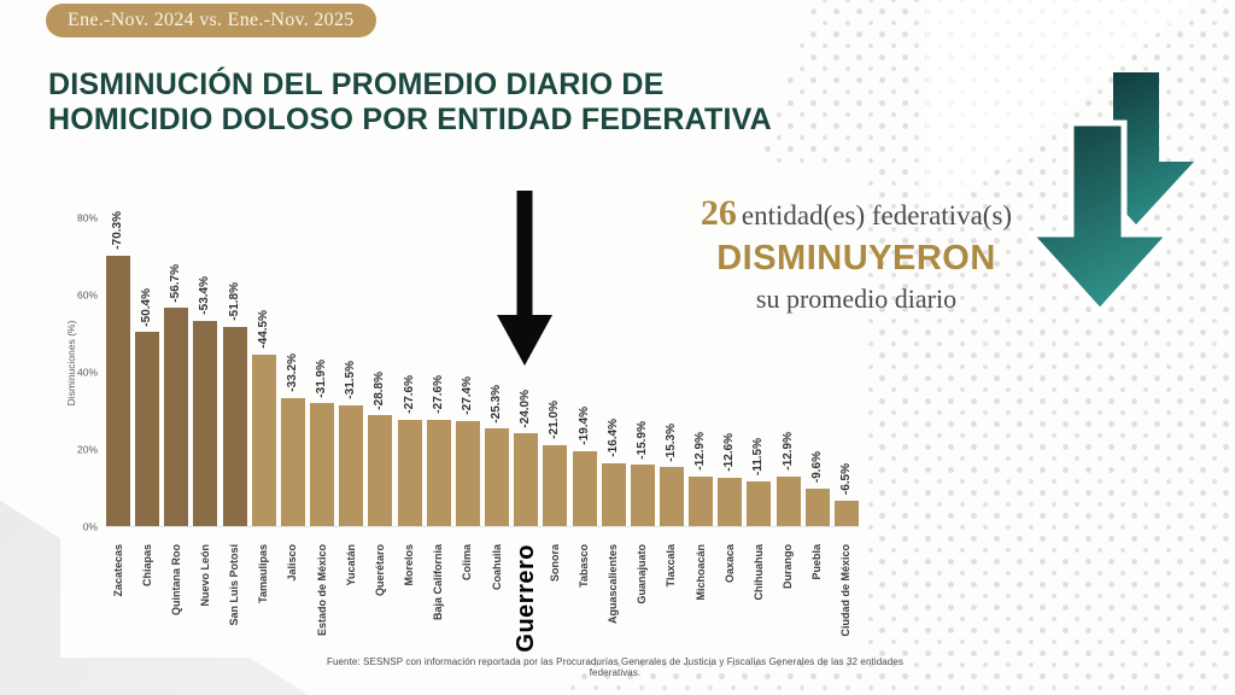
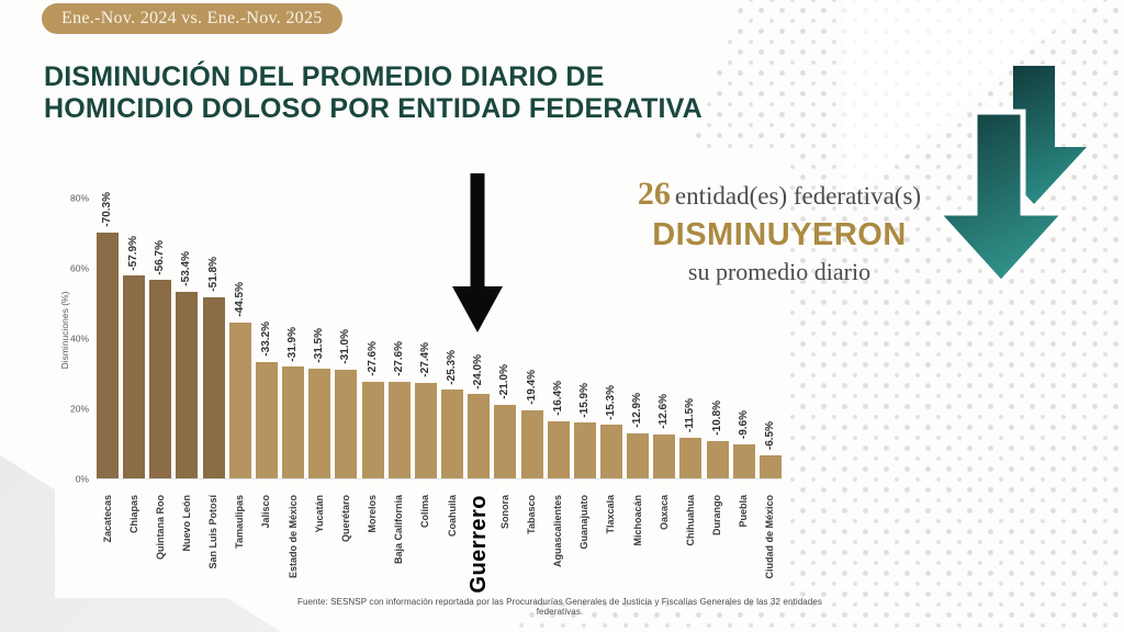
Chiapas: -50.4% -> -57.9%
Querétaro: -28.8% -> -31.0%
Durango: -12.9% -> -10.8%
